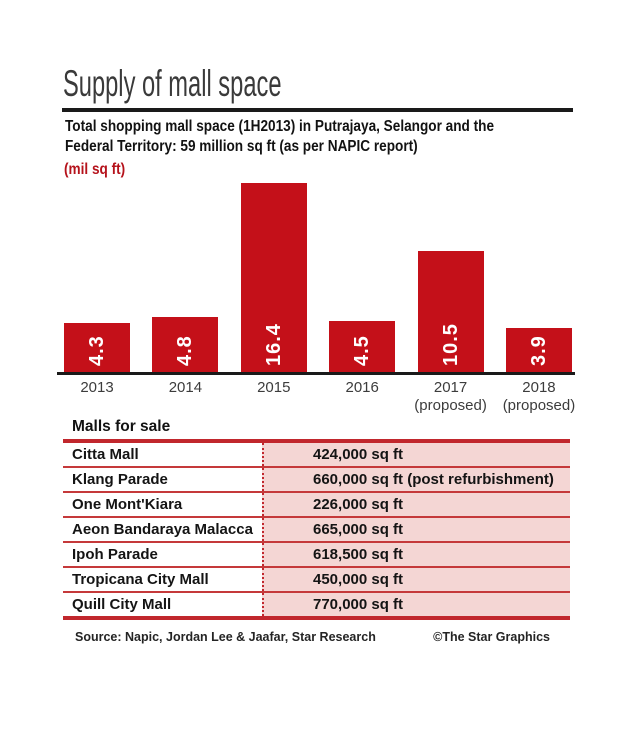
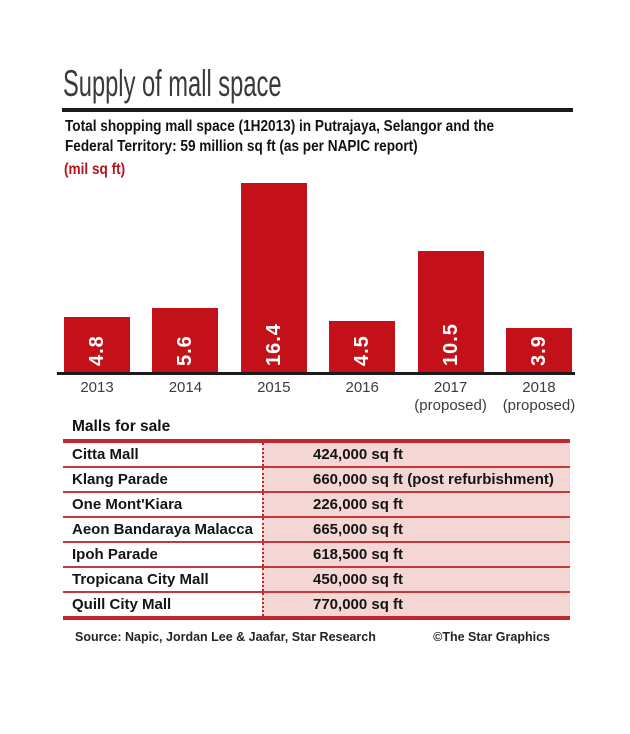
2013: 4.3 -> 4.8
2014: 4.8 -> 5.6
